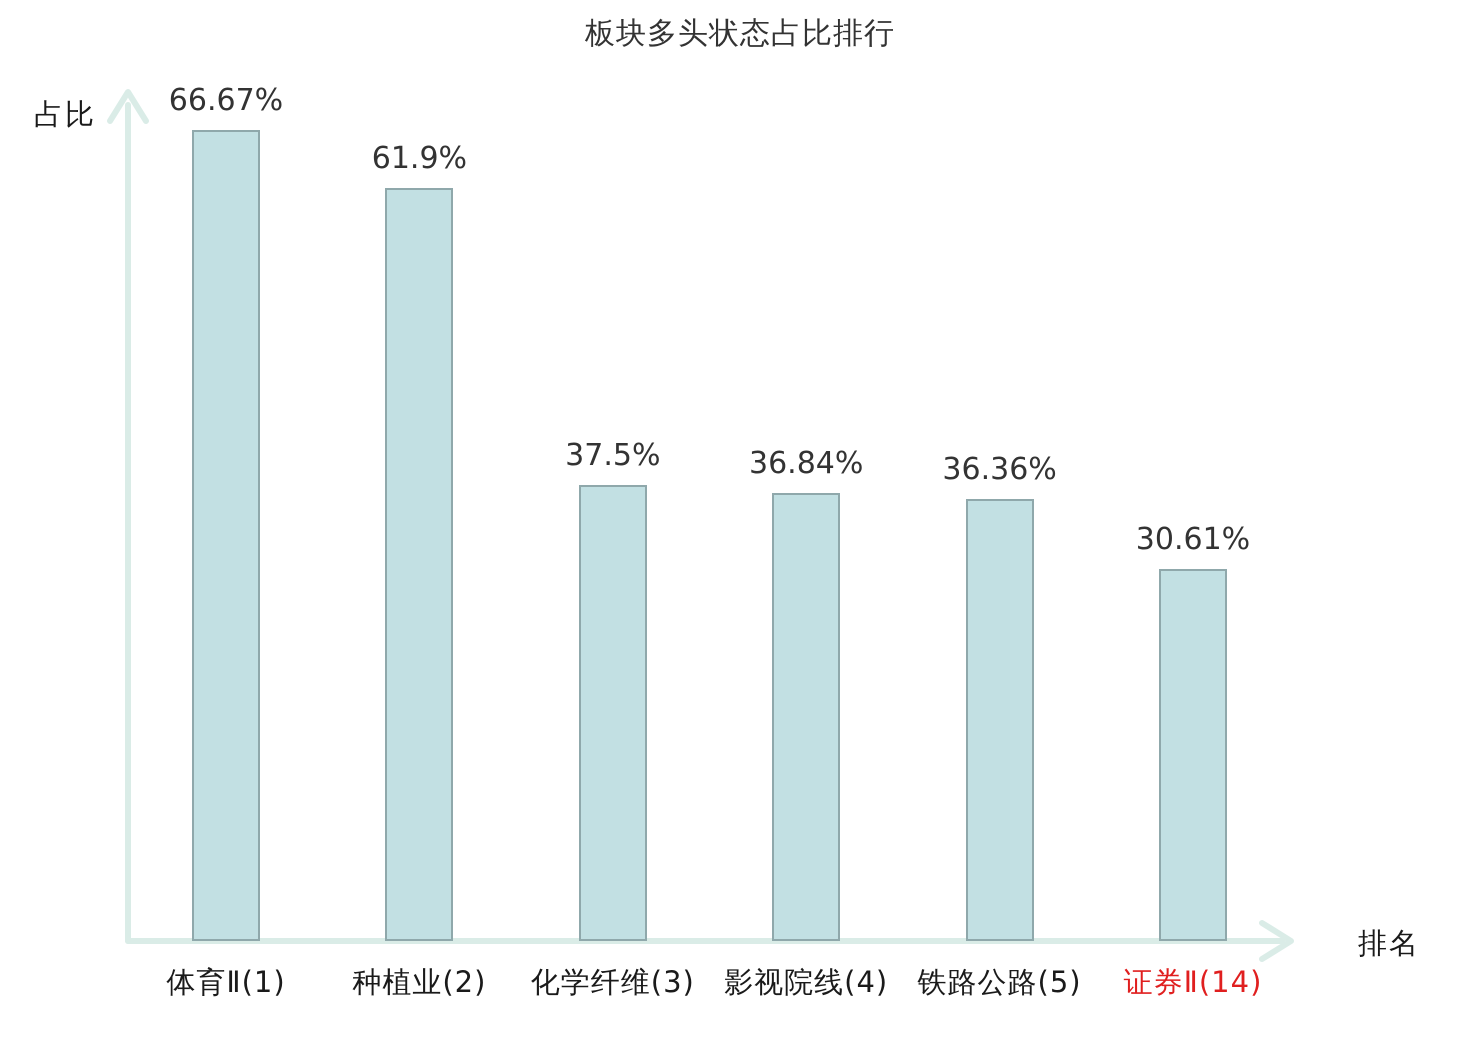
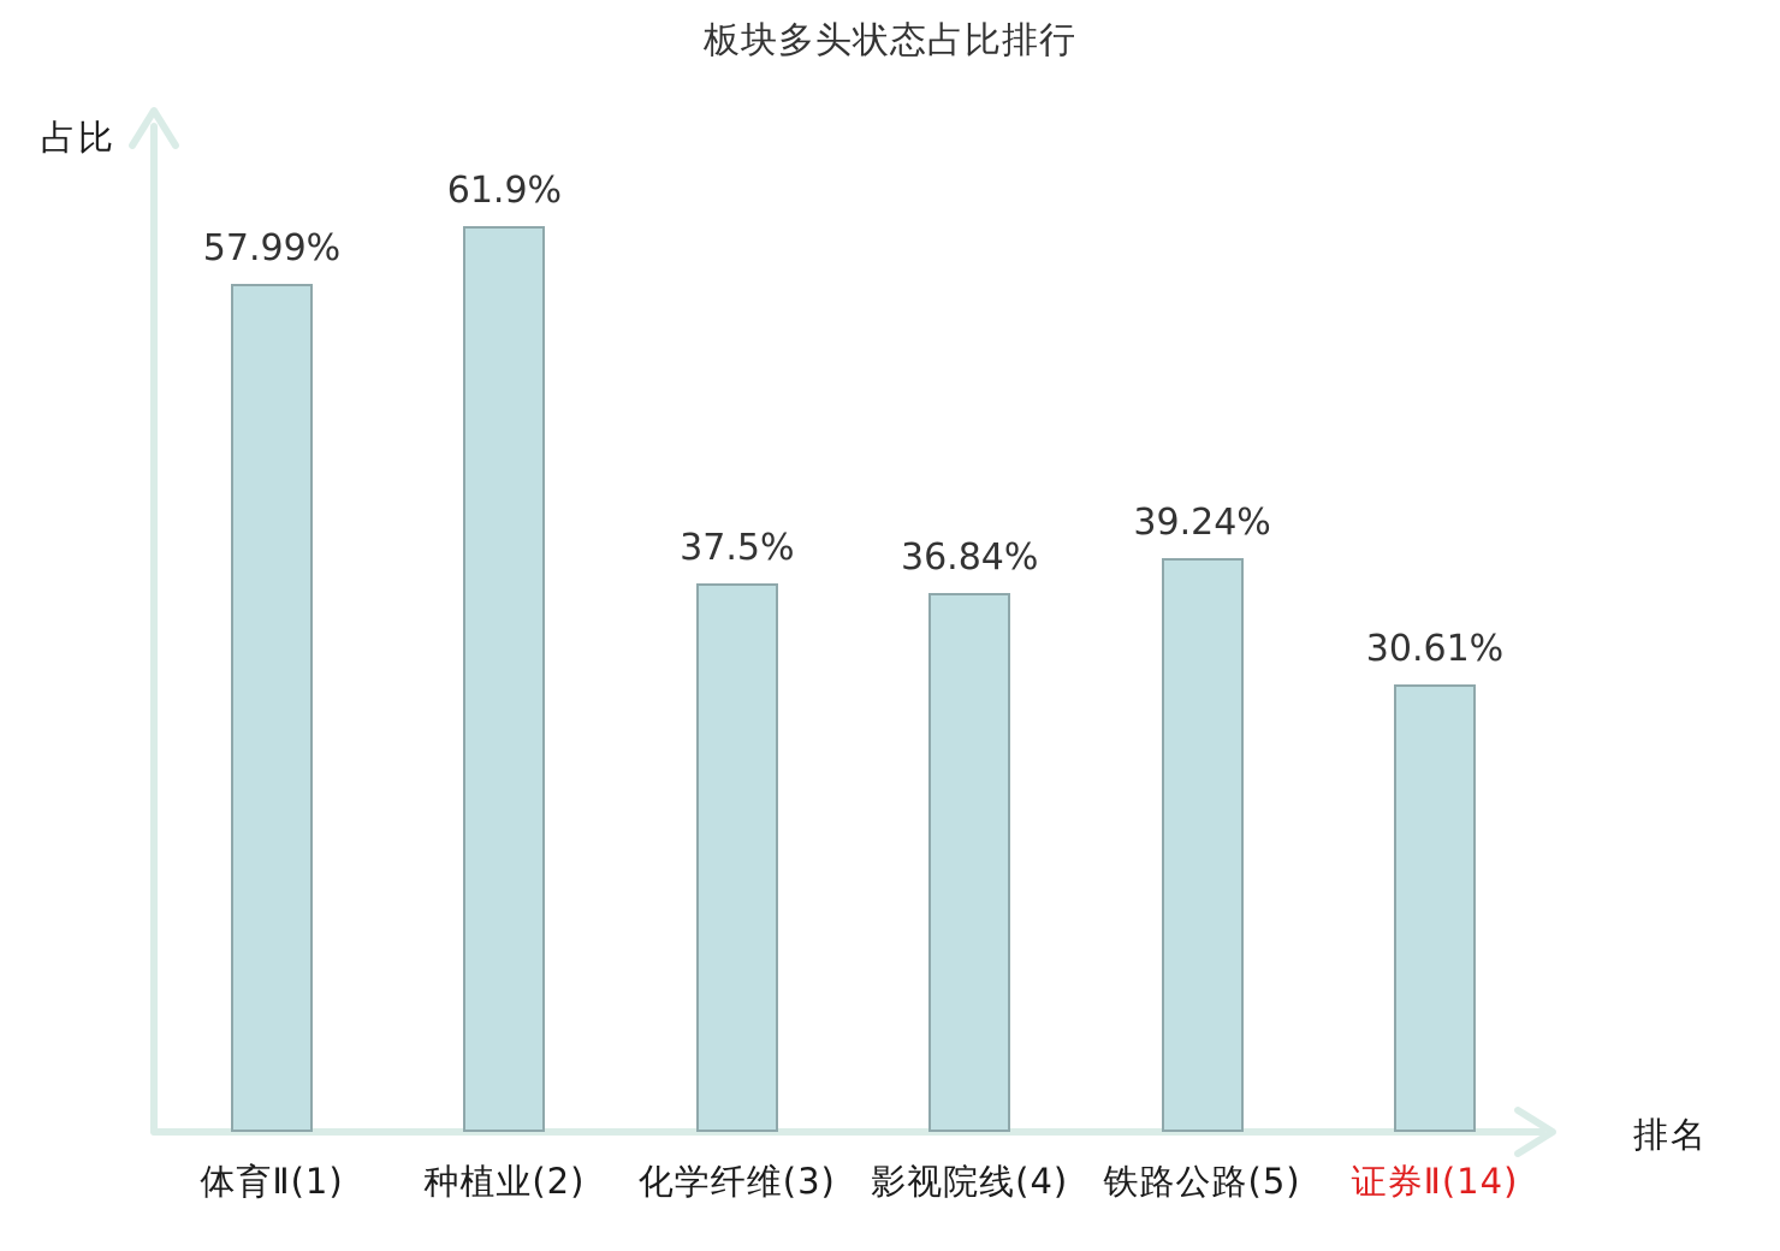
体育Ⅱ(1): 66.67% -> 57.99%
铁路公路(5): 36.36% -> 39.24%
